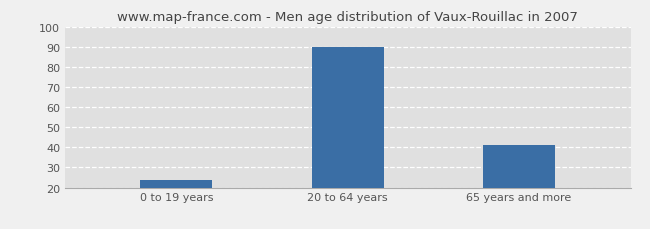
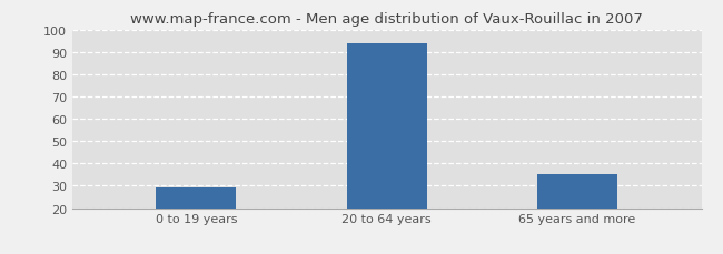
0 to 19 years: 24 -> 29
20 to 64 years: 90 -> 94
65 years and more: 41 -> 35
